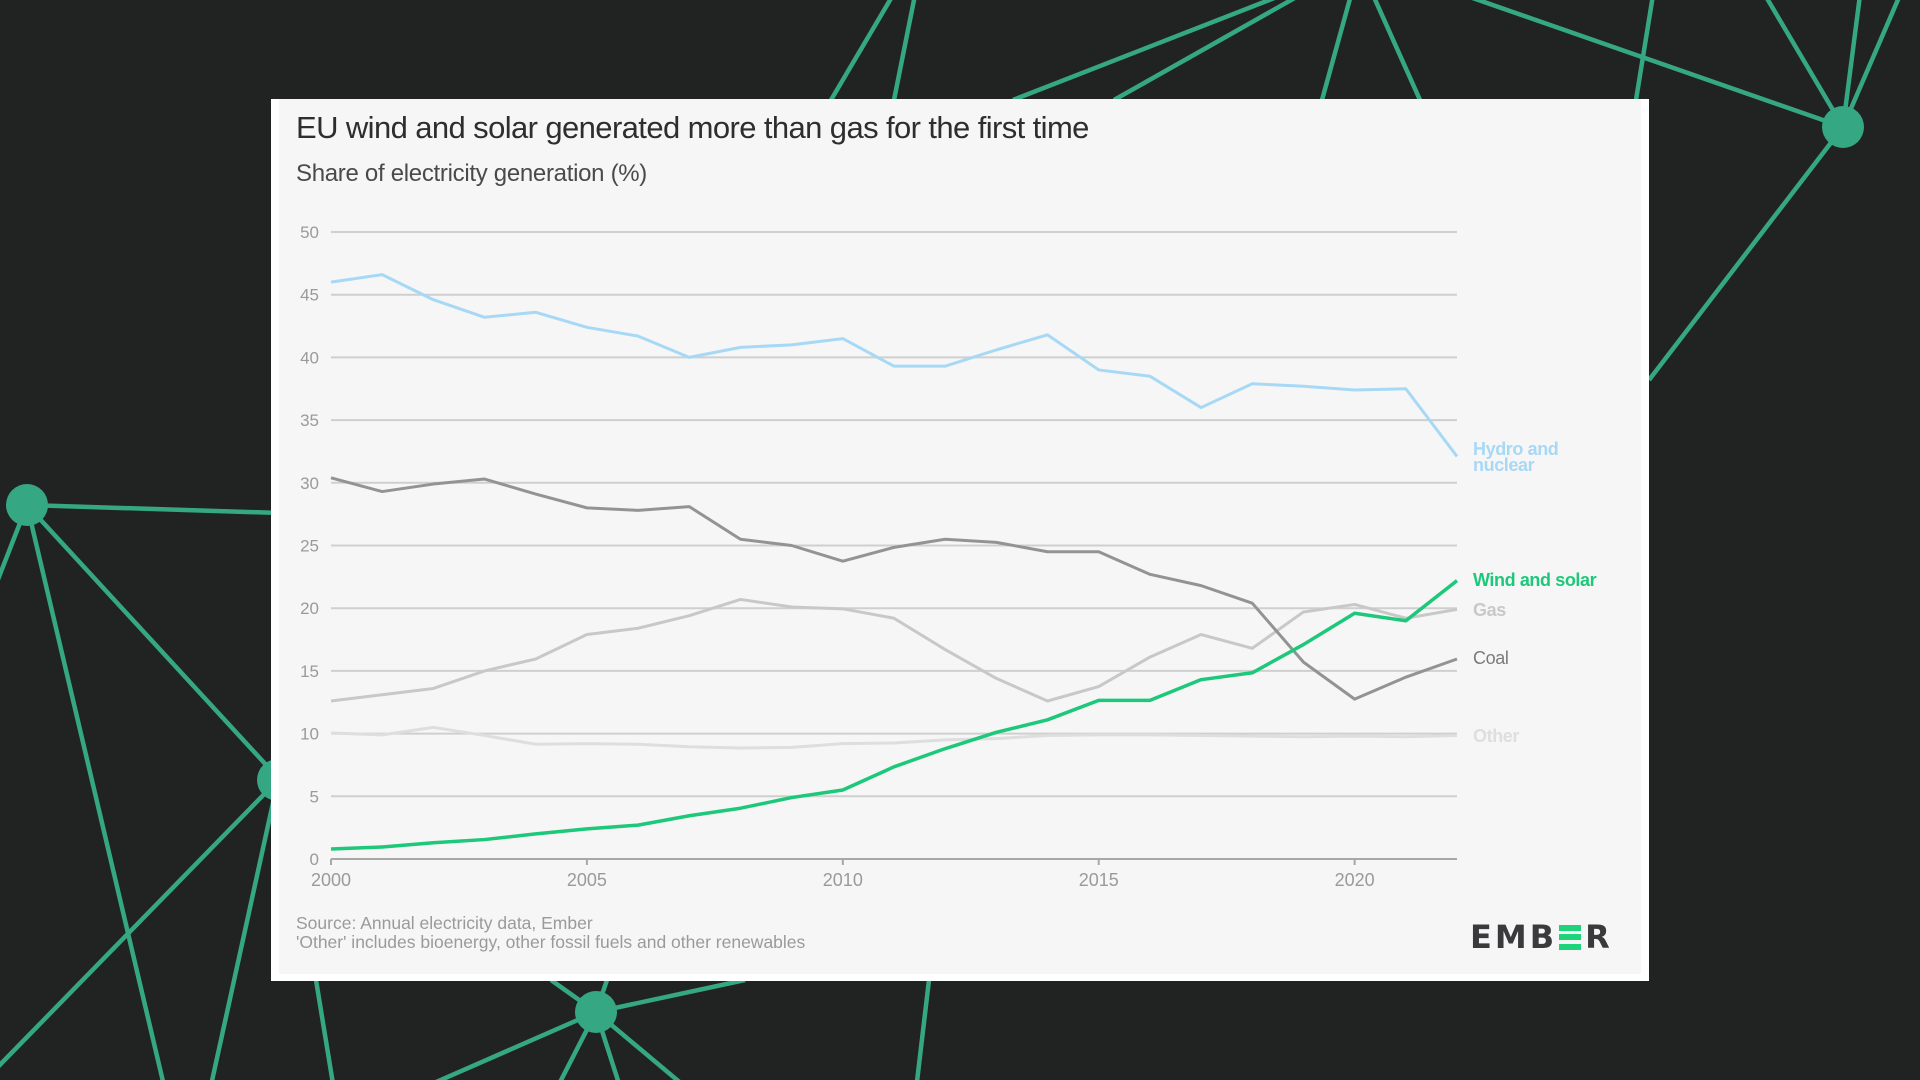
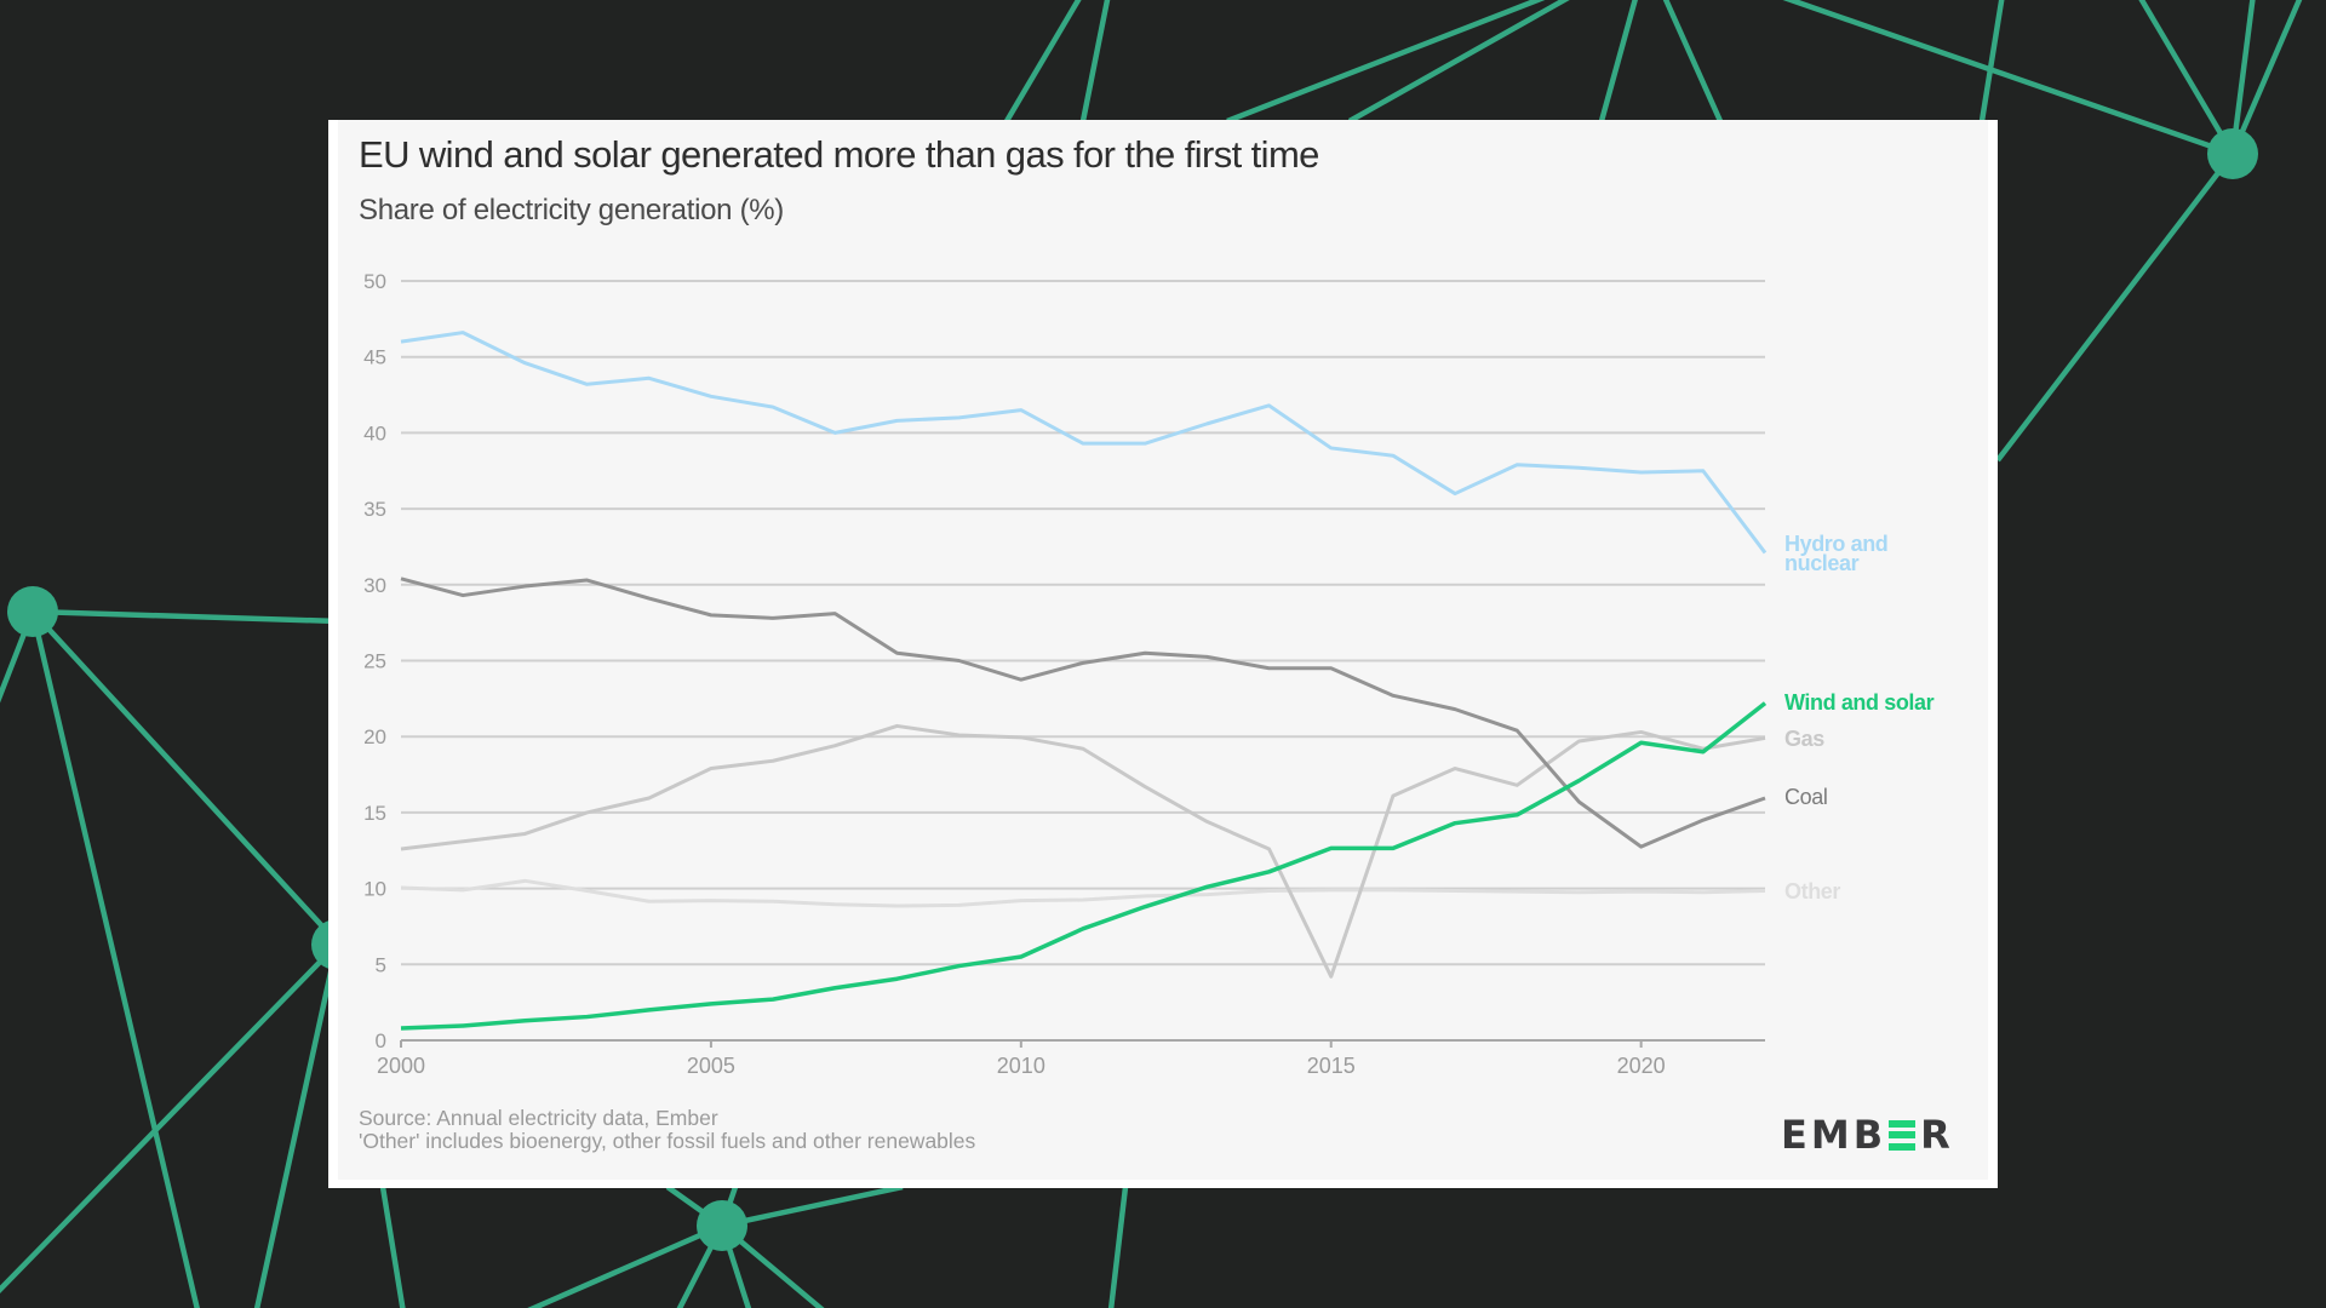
Gas/2015: 13.8 -> 4.2
